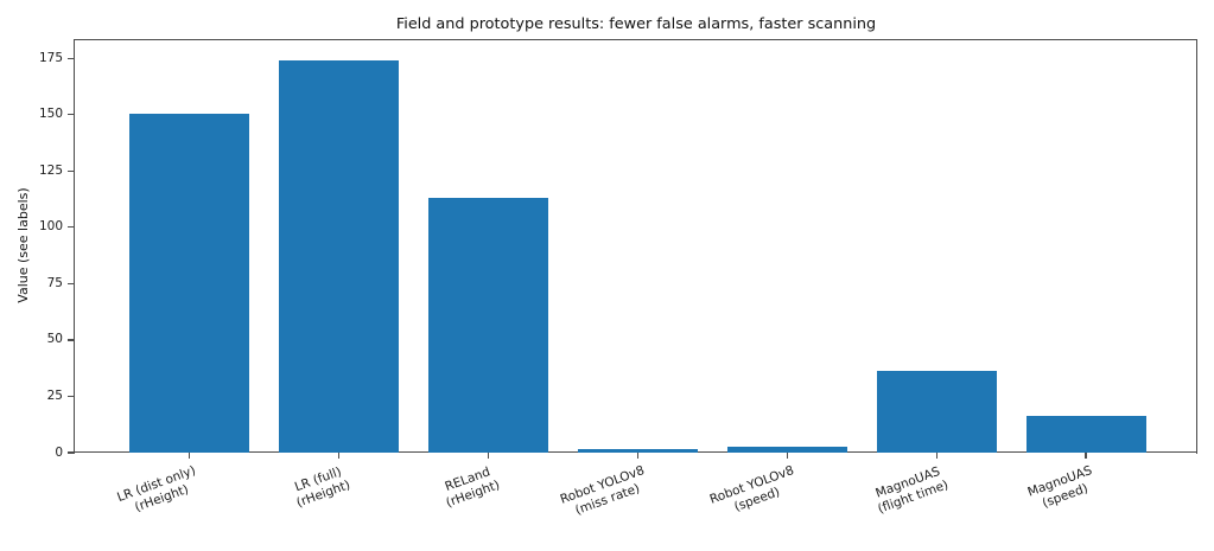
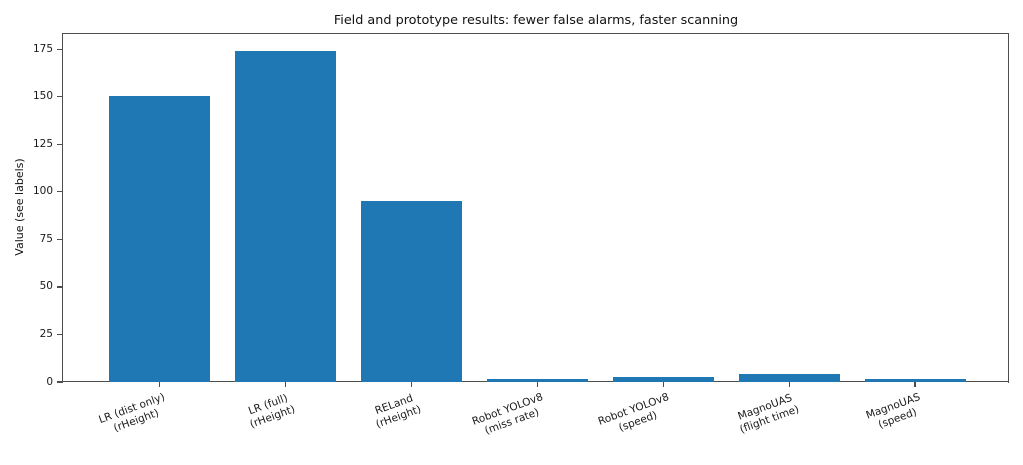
RELand (rHeight): 113 -> 95
MagnoUAS (flight time): 36 -> 4
MagnoUAS (speed): 16 -> 2
